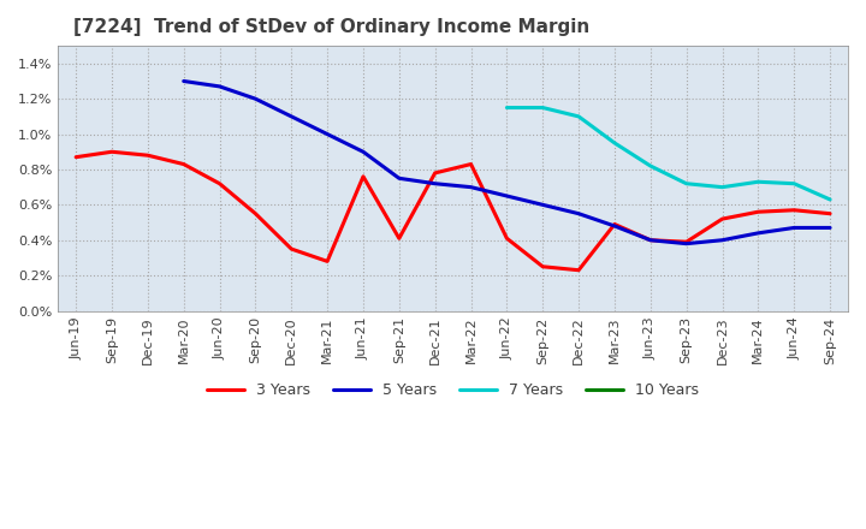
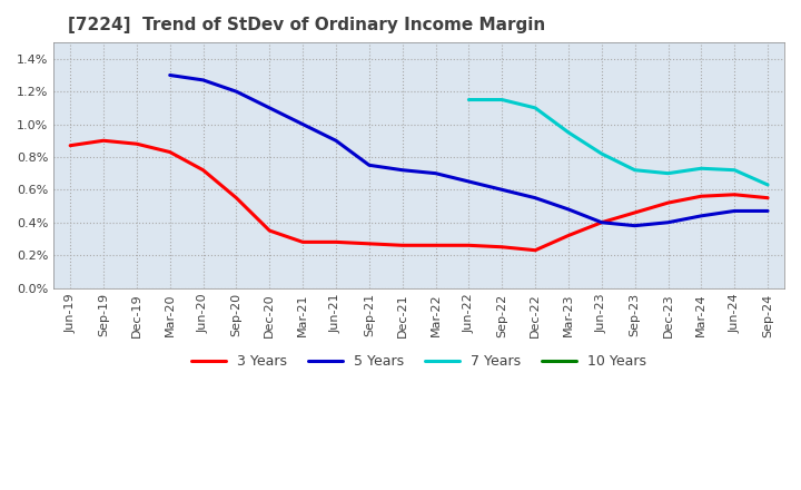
3 Years/Jun-21: 0.76% -> 0.28%
3 Years/Sep-21: 0.41% -> 0.27%
3 Years/Dec-21: 0.78% -> 0.26%
3 Years/Mar-22: 0.83% -> 0.26%
3 Years/Jun-22: 0.41% -> 0.26%
3 Years/Mar-23: 0.49% -> 0.32%
3 Years/Sep-23: 0.39% -> 0.46%
